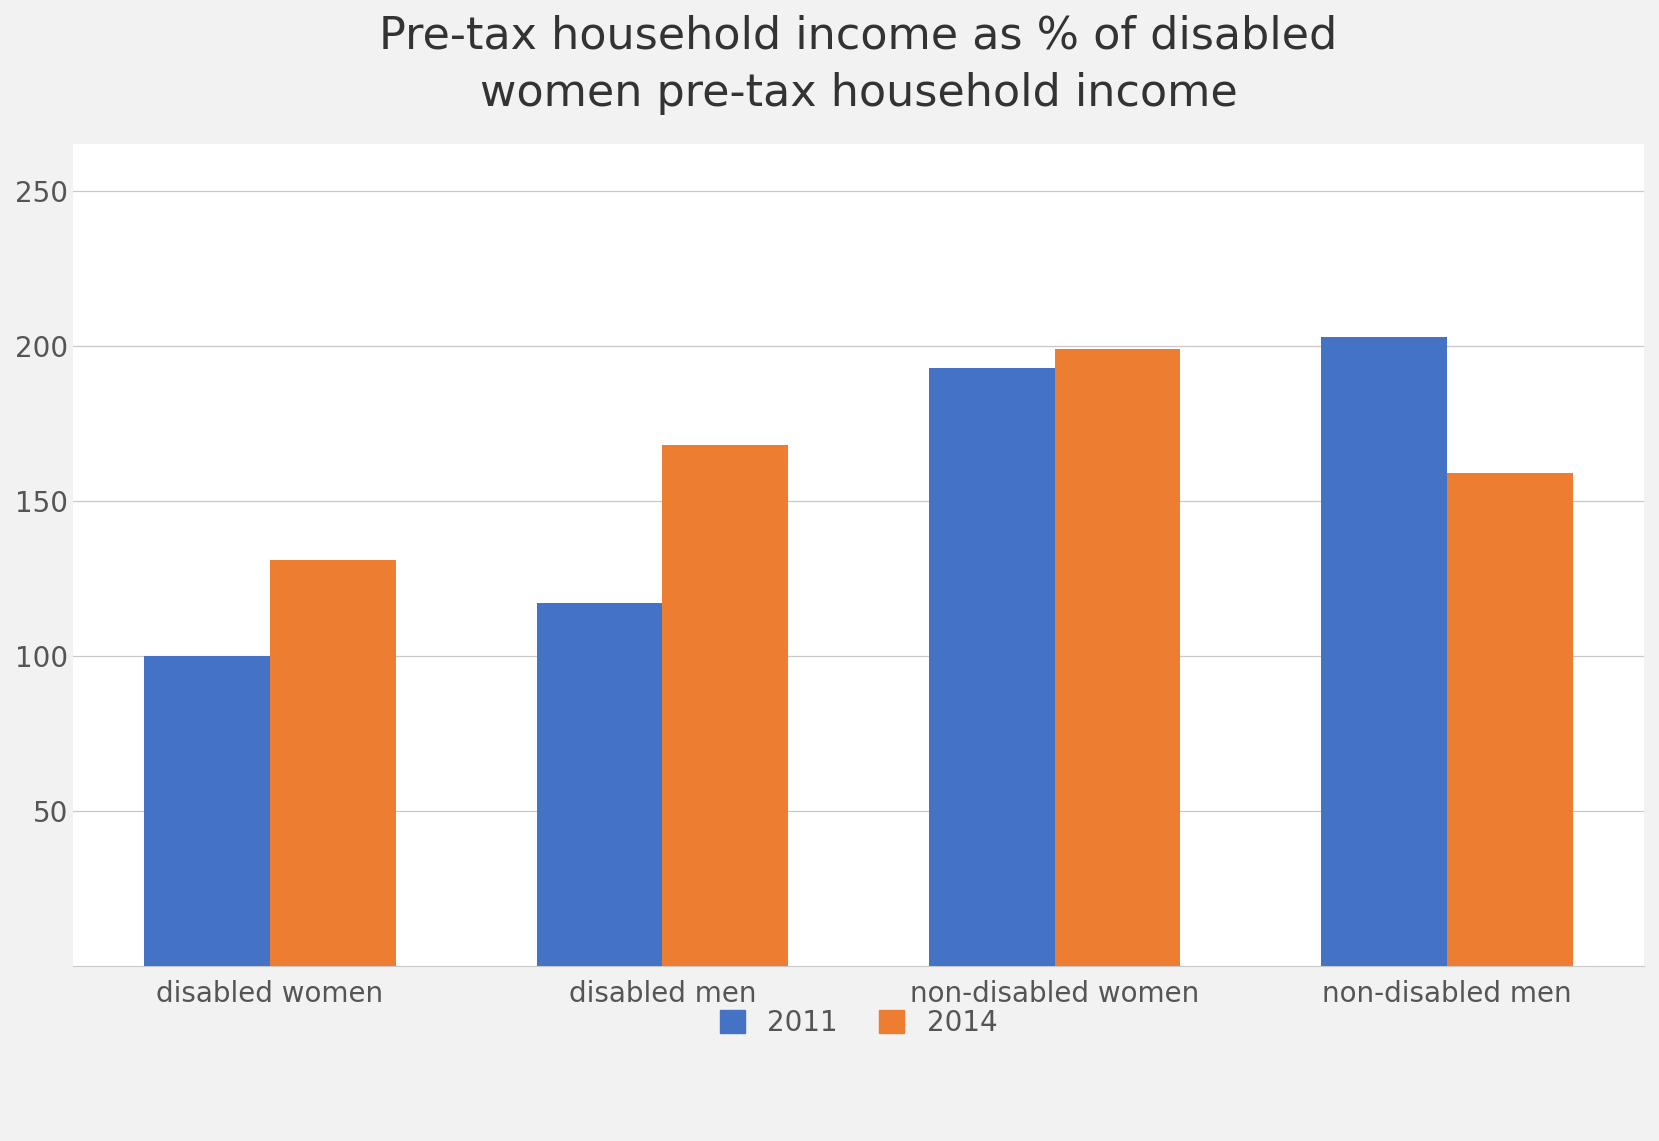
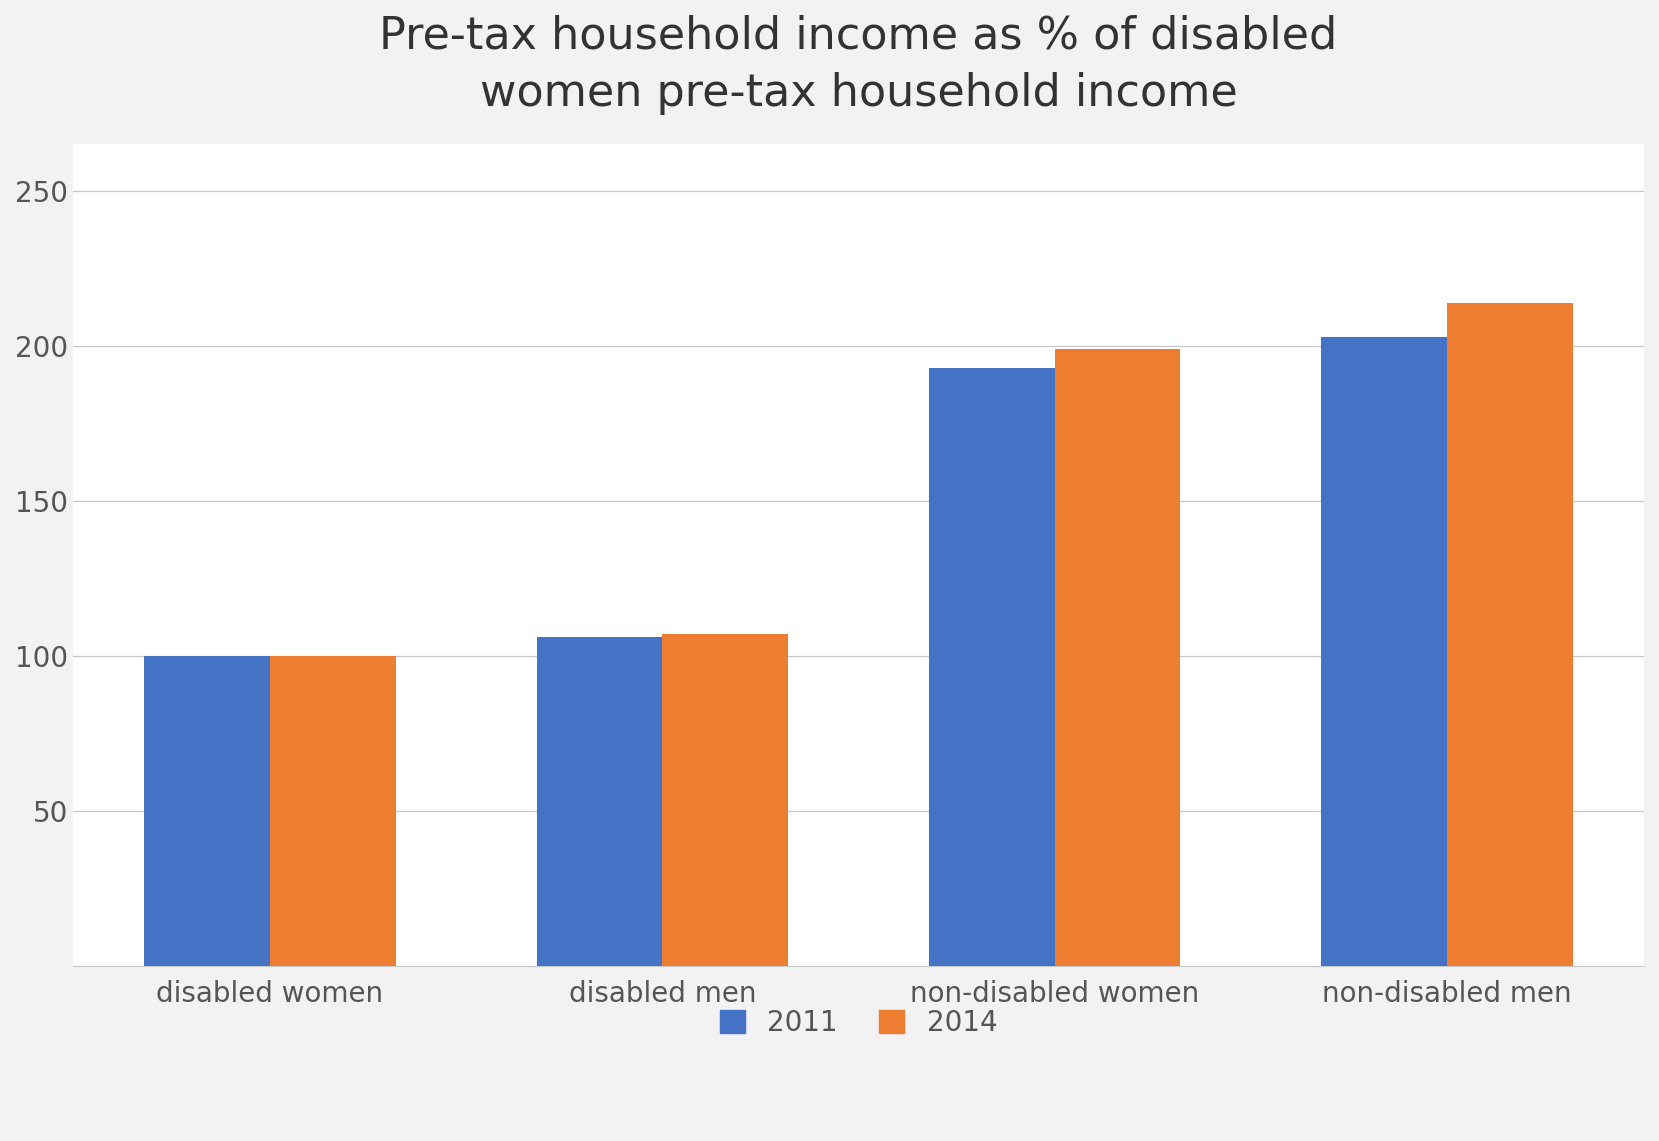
2014/disabled women: 131 -> 100
2011/disabled men: 117 -> 106
2014/disabled men: 168 -> 107
2014/non-disabled men: 159 -> 214
